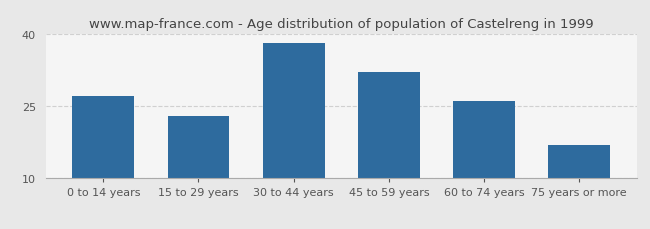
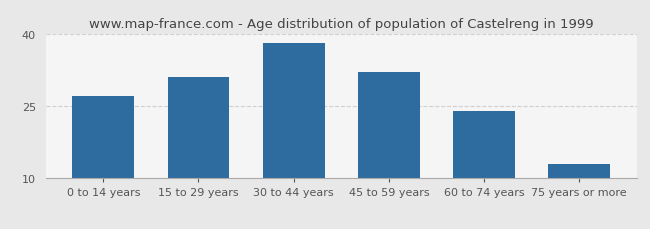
15 to 29 years: 23 -> 31
60 to 74 years: 26 -> 24
75 years or more: 17 -> 13
